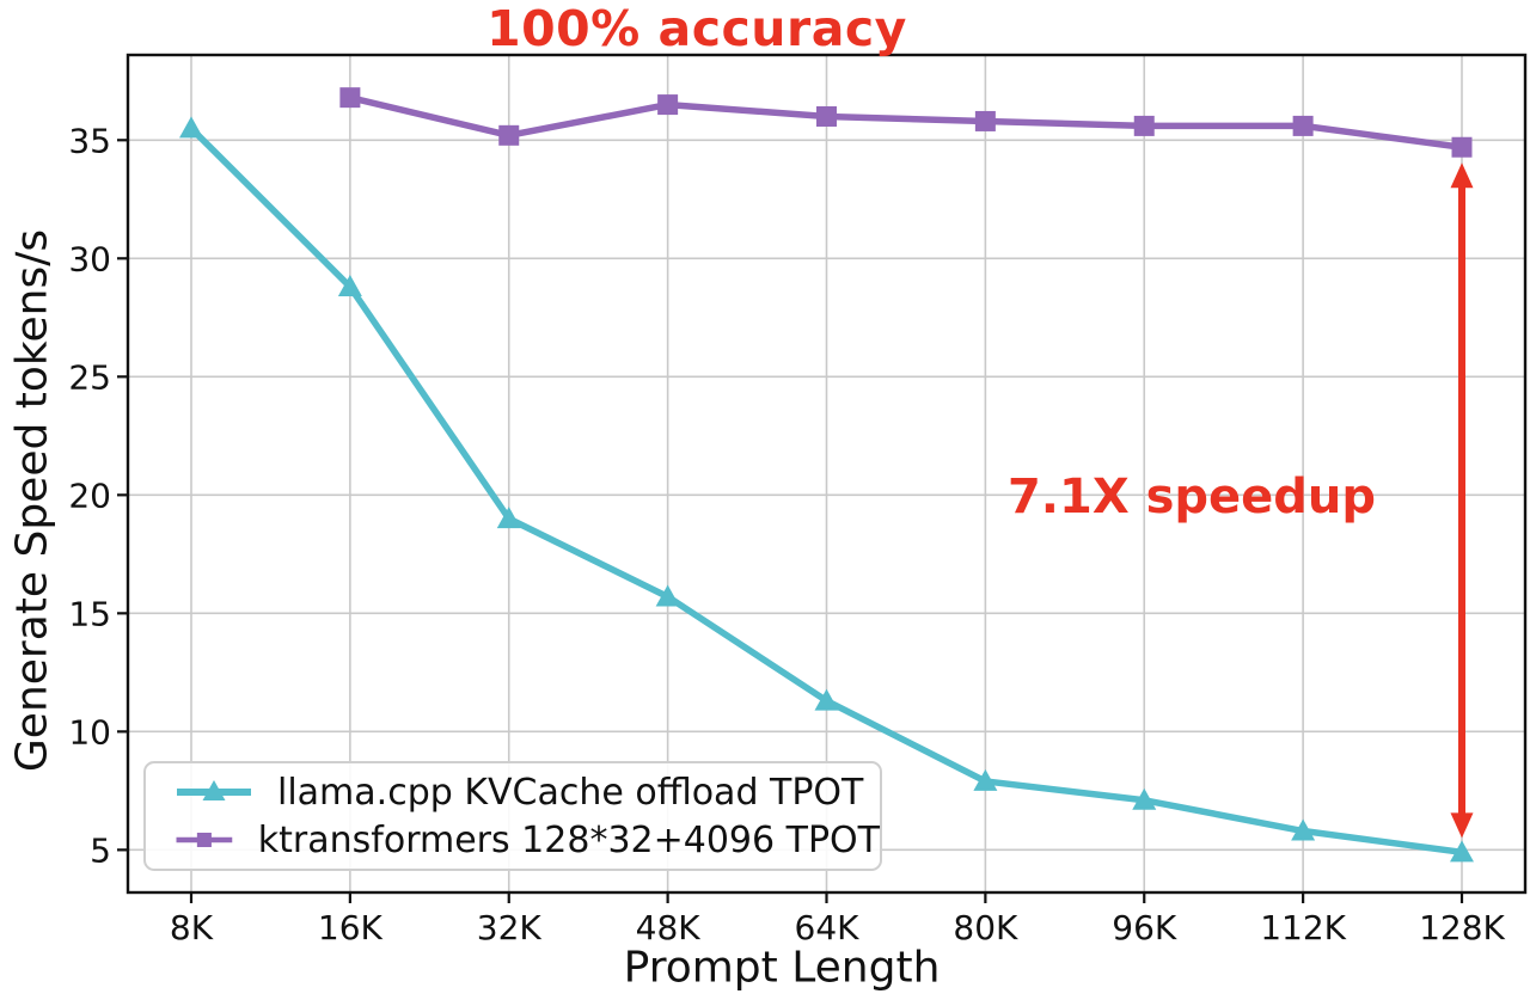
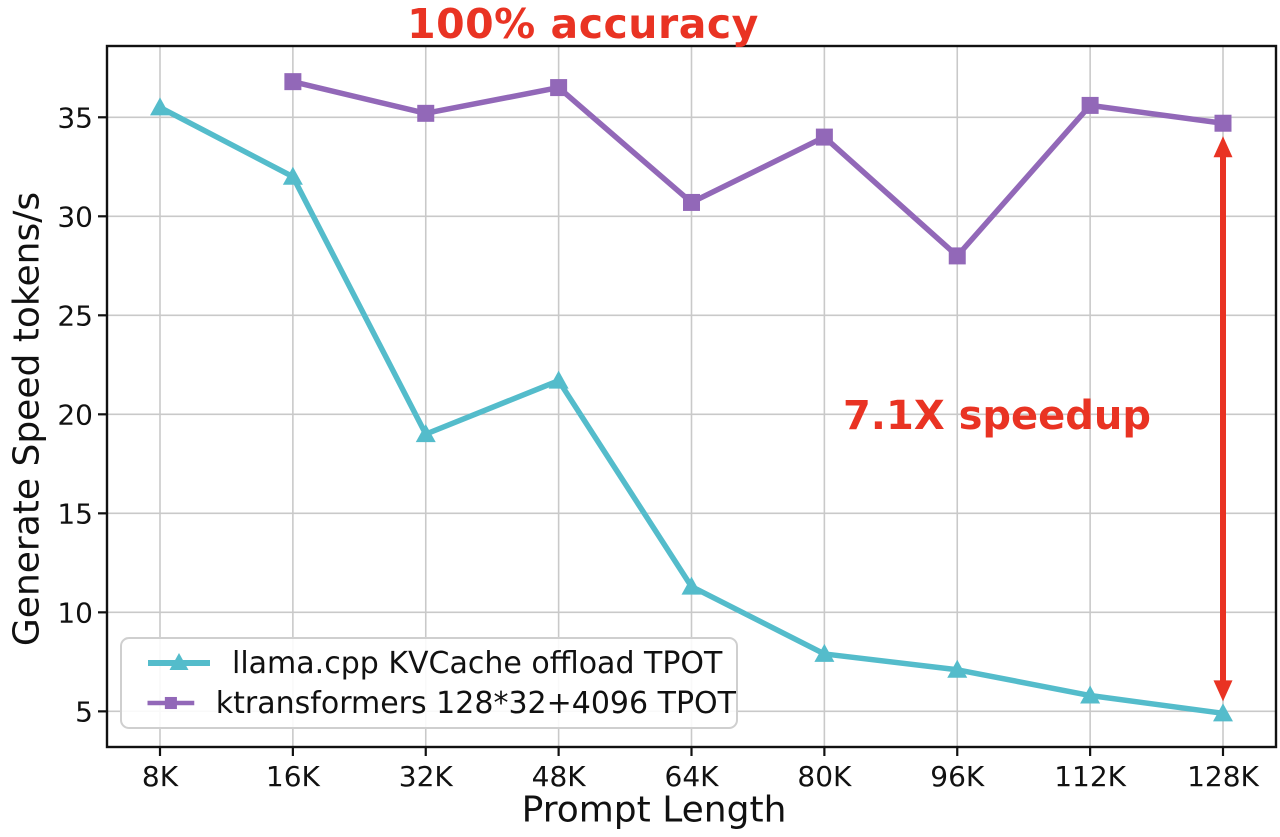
llama.cpp KVCache offload TPOT/16K: 28.8 -> 32.0
llama.cpp KVCache offload TPOT/48K: 15.7 -> 21.7
ktransformers 128*32+4096 TPOT/64K: 36.0 -> 30.7
ktransformers 128*32+4096 TPOT/80K: 35.8 -> 34.0
ktransformers 128*32+4096 TPOT/96K: 35.6 -> 28.0
